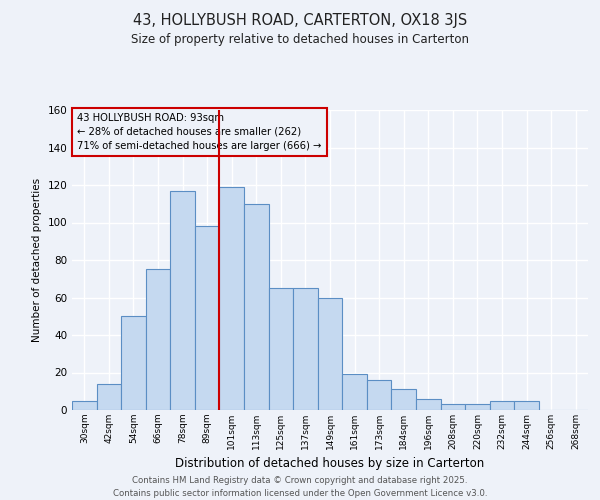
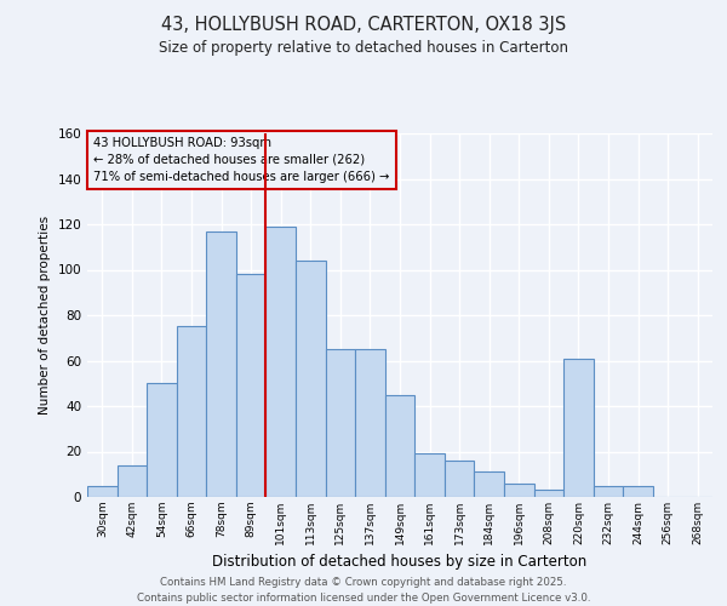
113sqm: 110 -> 104
149sqm: 60 -> 45
220sqm: 3 -> 61
